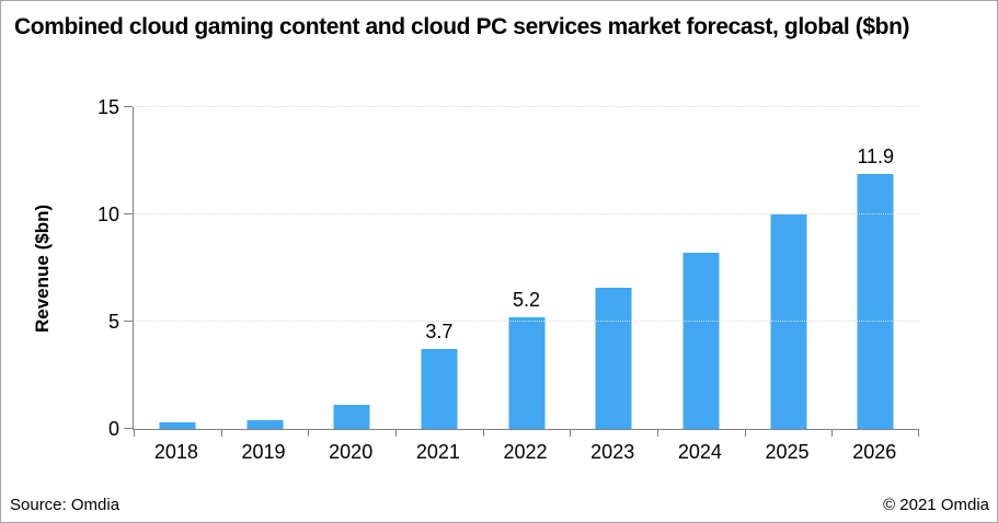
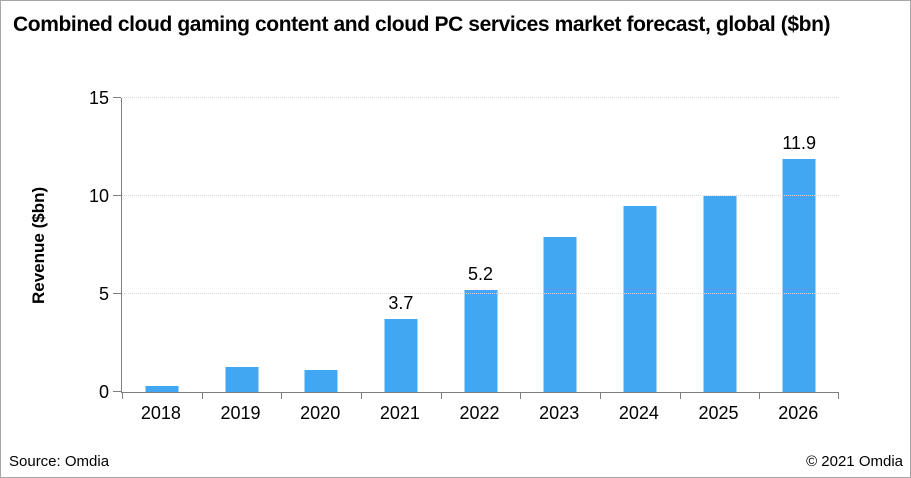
2019: 0.4 -> 1.3
2023: 6.6 -> 7.9
2024: 8.2 -> 9.5
